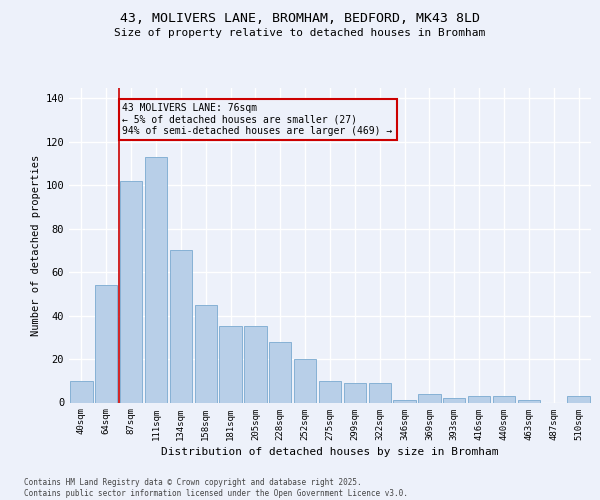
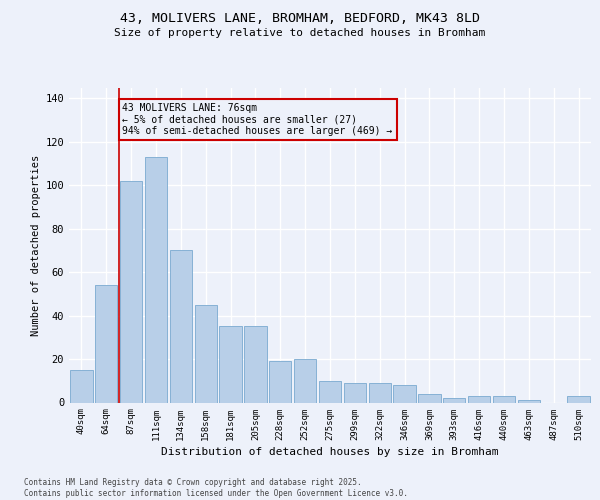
40sqm: 10 -> 15
228sqm: 28 -> 19
346sqm: 1 -> 8
